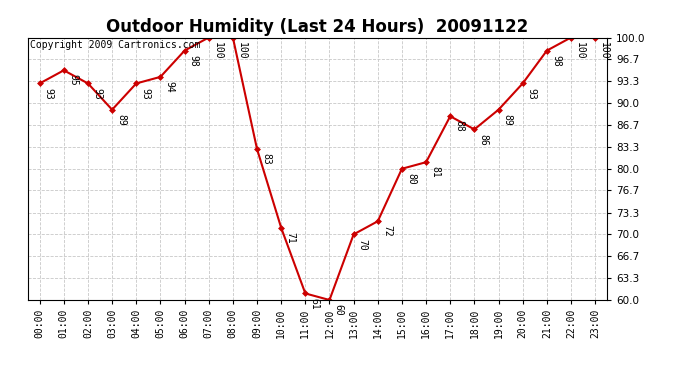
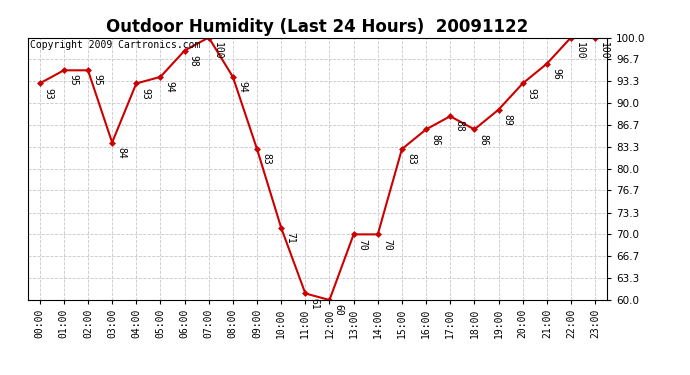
02:00: 93 -> 95
03:00: 89 -> 84
08:00: 100 -> 94
14:00: 72 -> 70
15:00: 80 -> 83
16:00: 81 -> 86
21:00: 98 -> 96
